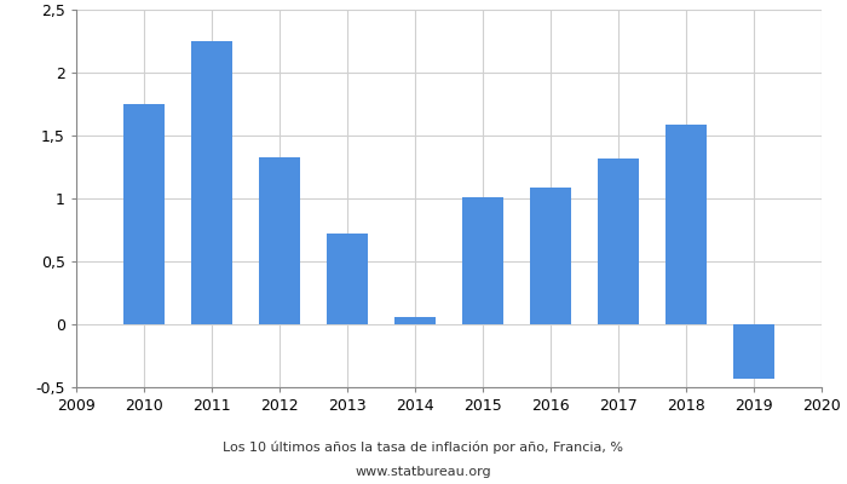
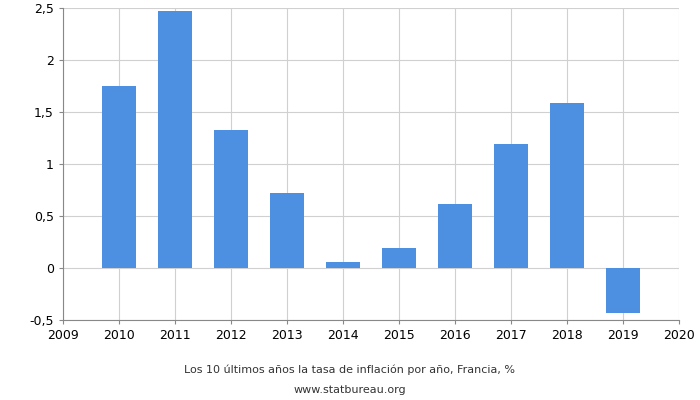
2011: 2,25 -> 2,47
2015: 1,01 -> 0,19
2016: 1,09 -> 0,62
2017: 1,32 -> 1,19
